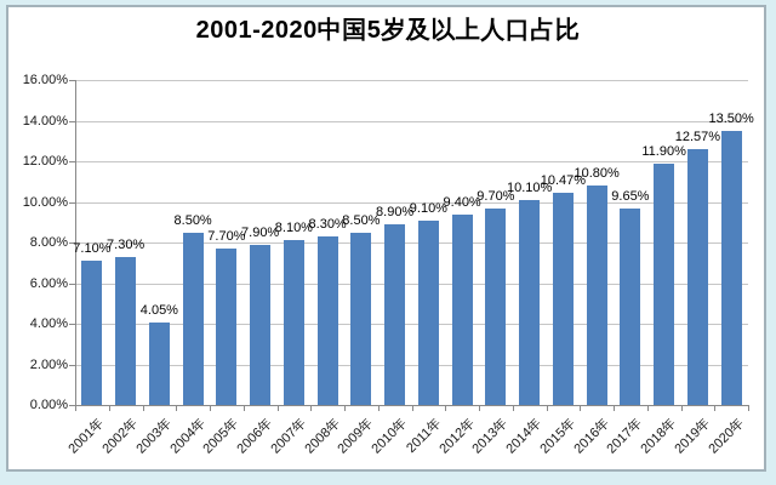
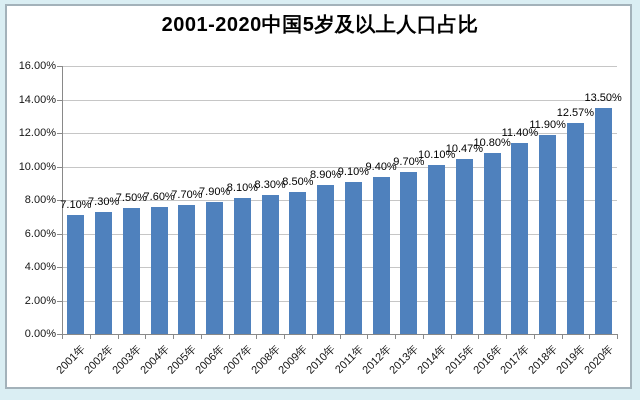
2003年: 4.05% -> 7.50%
2004年: 8.50% -> 7.60%
2017年: 9.65% -> 11.40%
